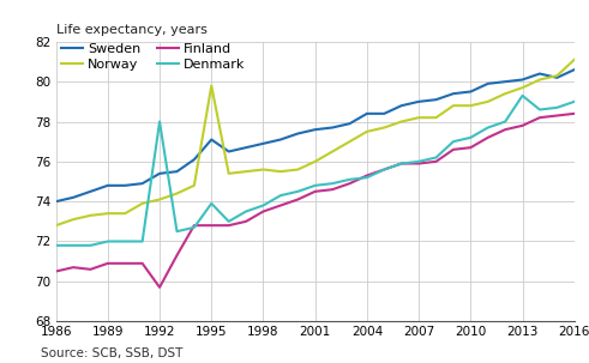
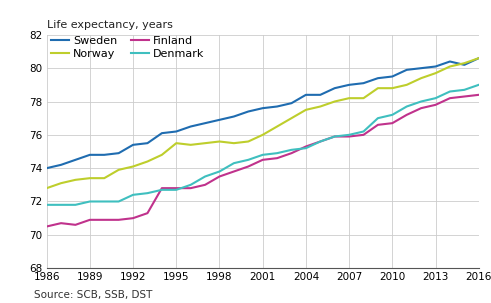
Finland/1992: 69.7 -> 71.0
Denmark/1992: 78.0 -> 72.4
Sweden/1995: 77.1 -> 76.2
Norway/1995: 79.8 -> 75.5
Denmark/1995: 73.9 -> 72.7
Denmark/2013: 79.3 -> 78.2
Norway/2016: 81.1 -> 80.6
